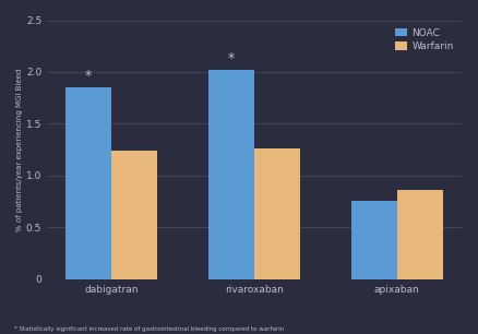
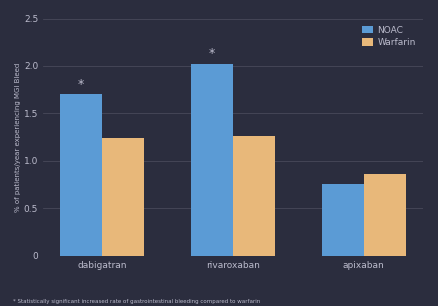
NOAC/dabigatran: 1.85 -> 1.70
